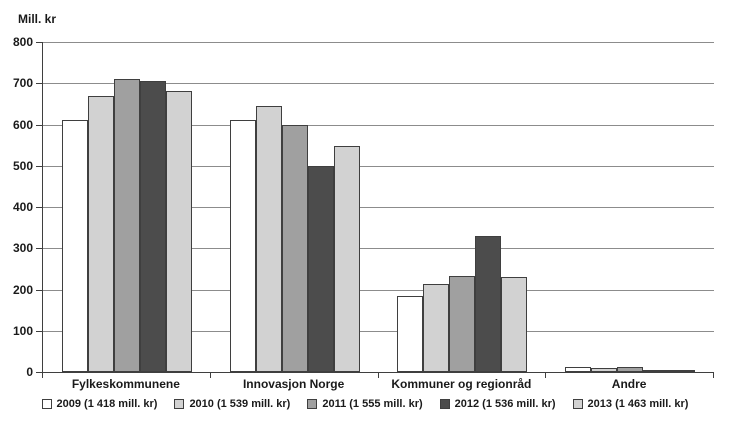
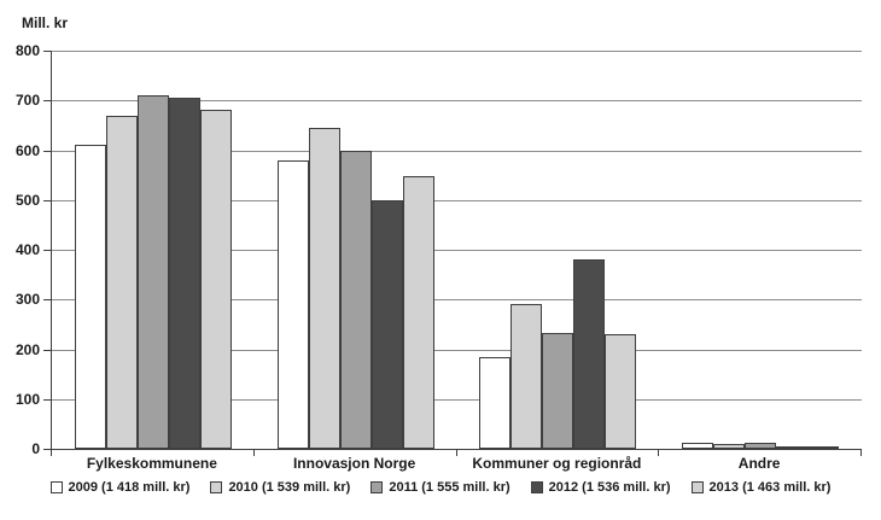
2009 (1 418 mill. kr)/Innovasjon Norge: 610 -> 580
2010 (1 539 mill. kr)/Kommuner og regionråd: 210 -> 290
2012 (1 536 mill. kr)/Kommuner og regionråd: 330 -> 380
